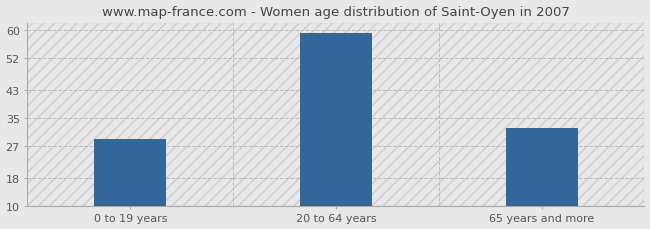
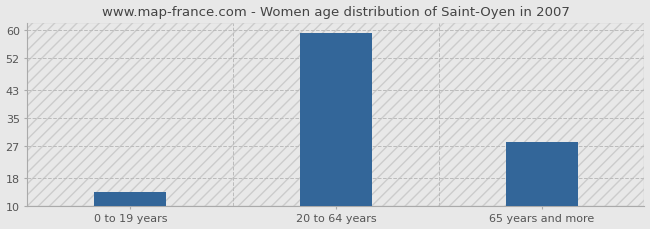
0 to 19 years: 29 -> 14
65 years and more: 32 -> 28
